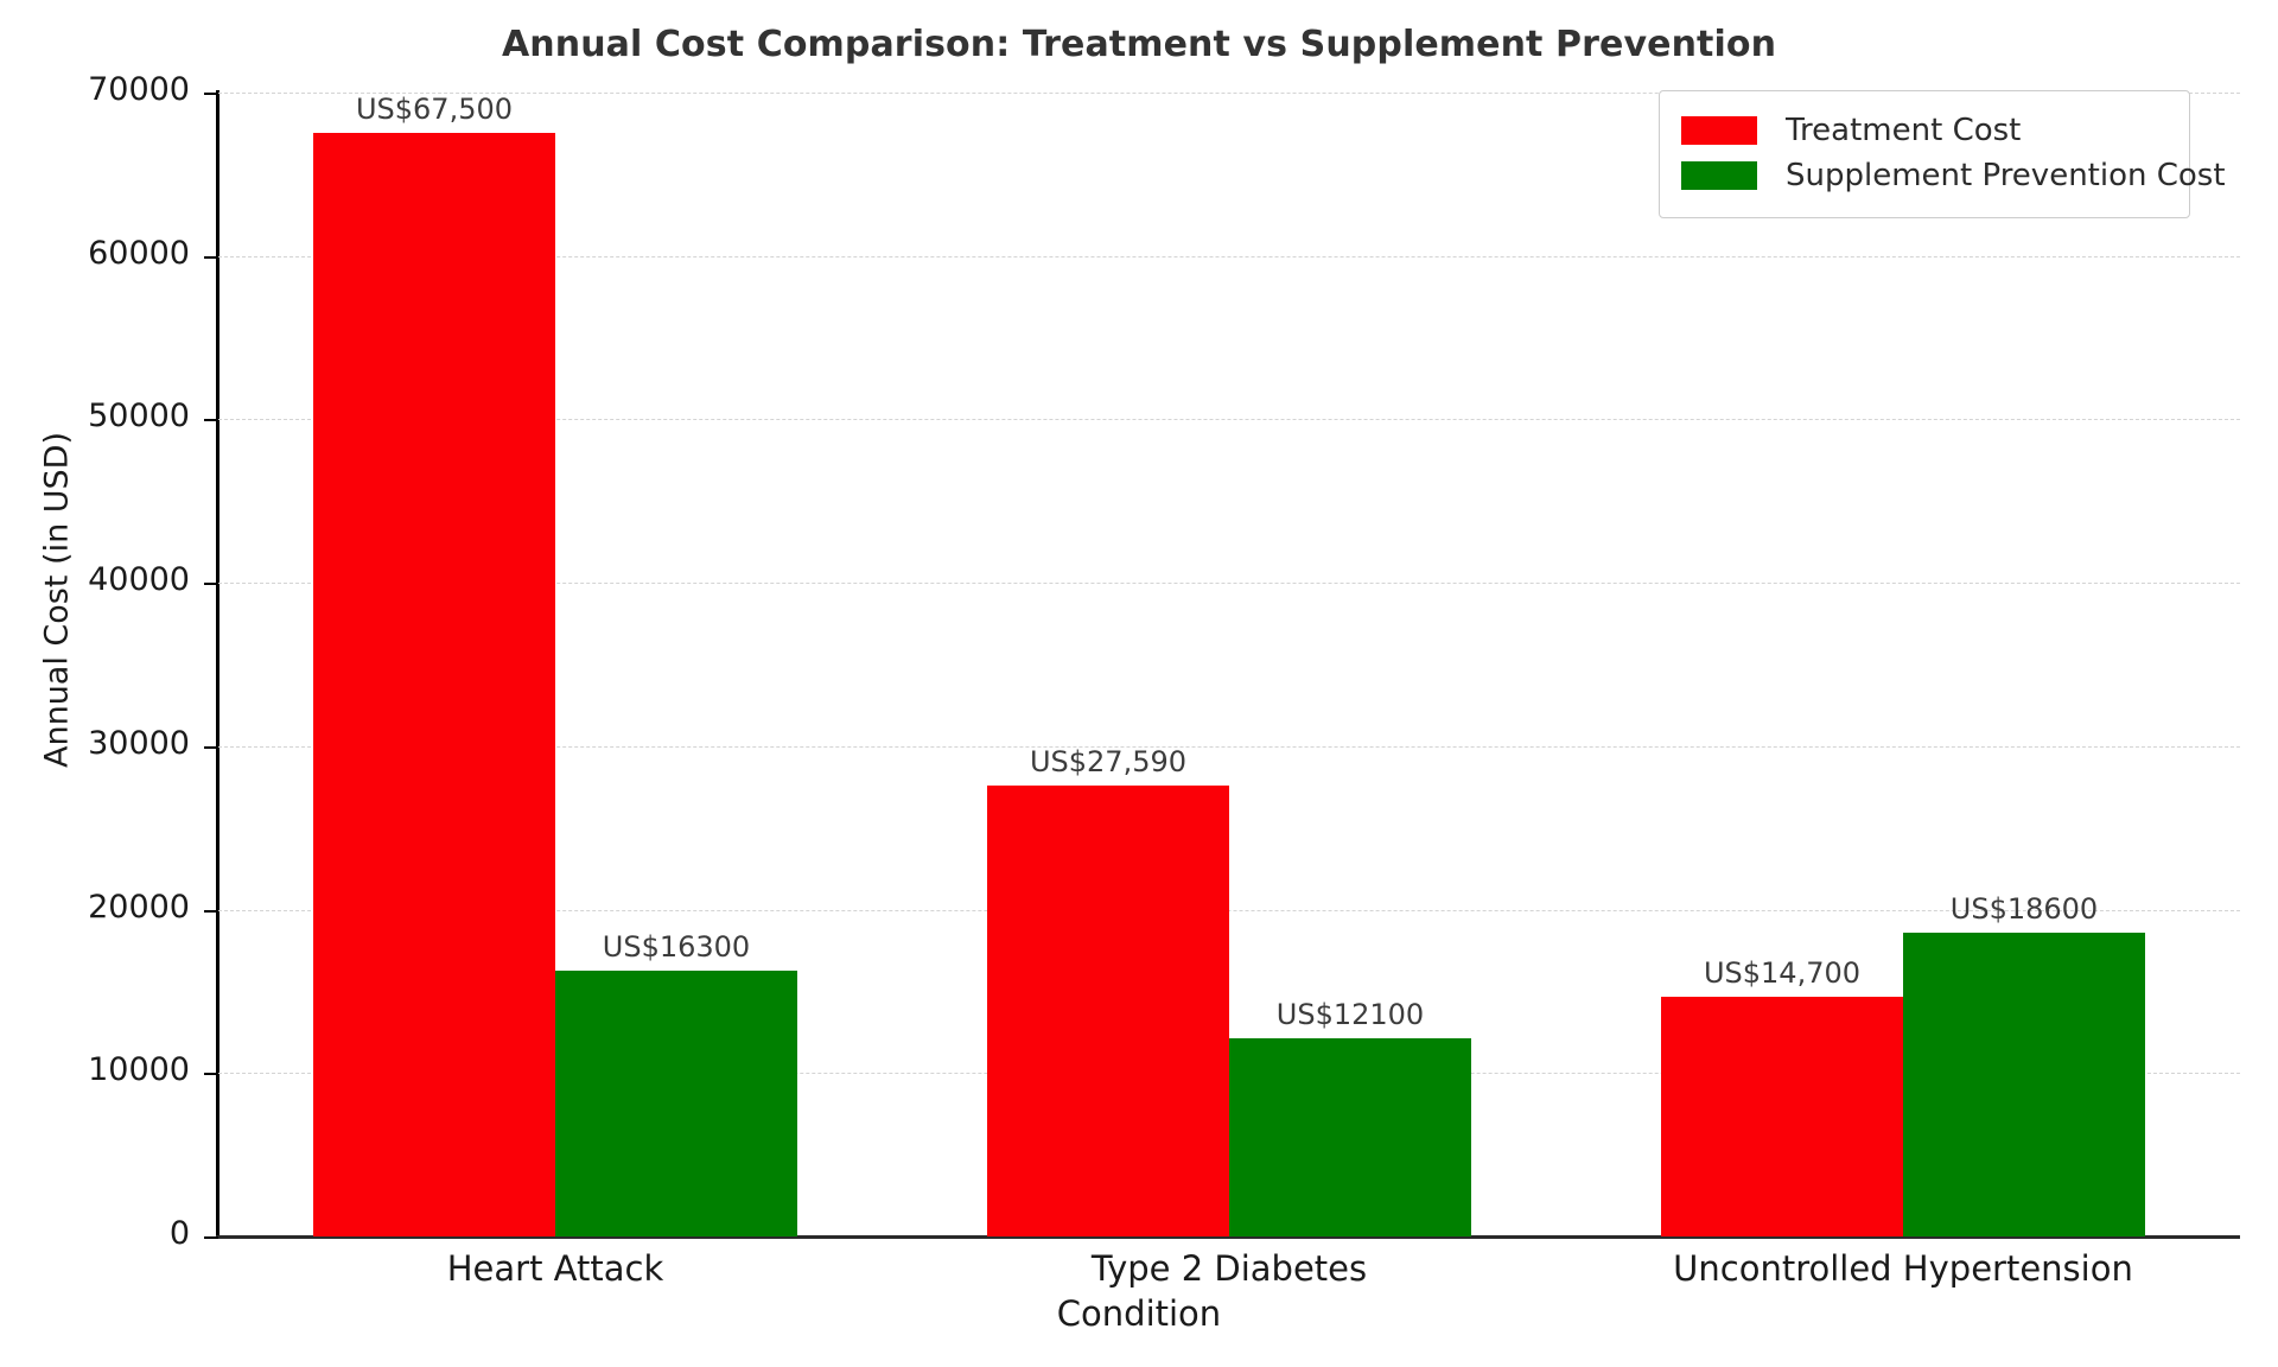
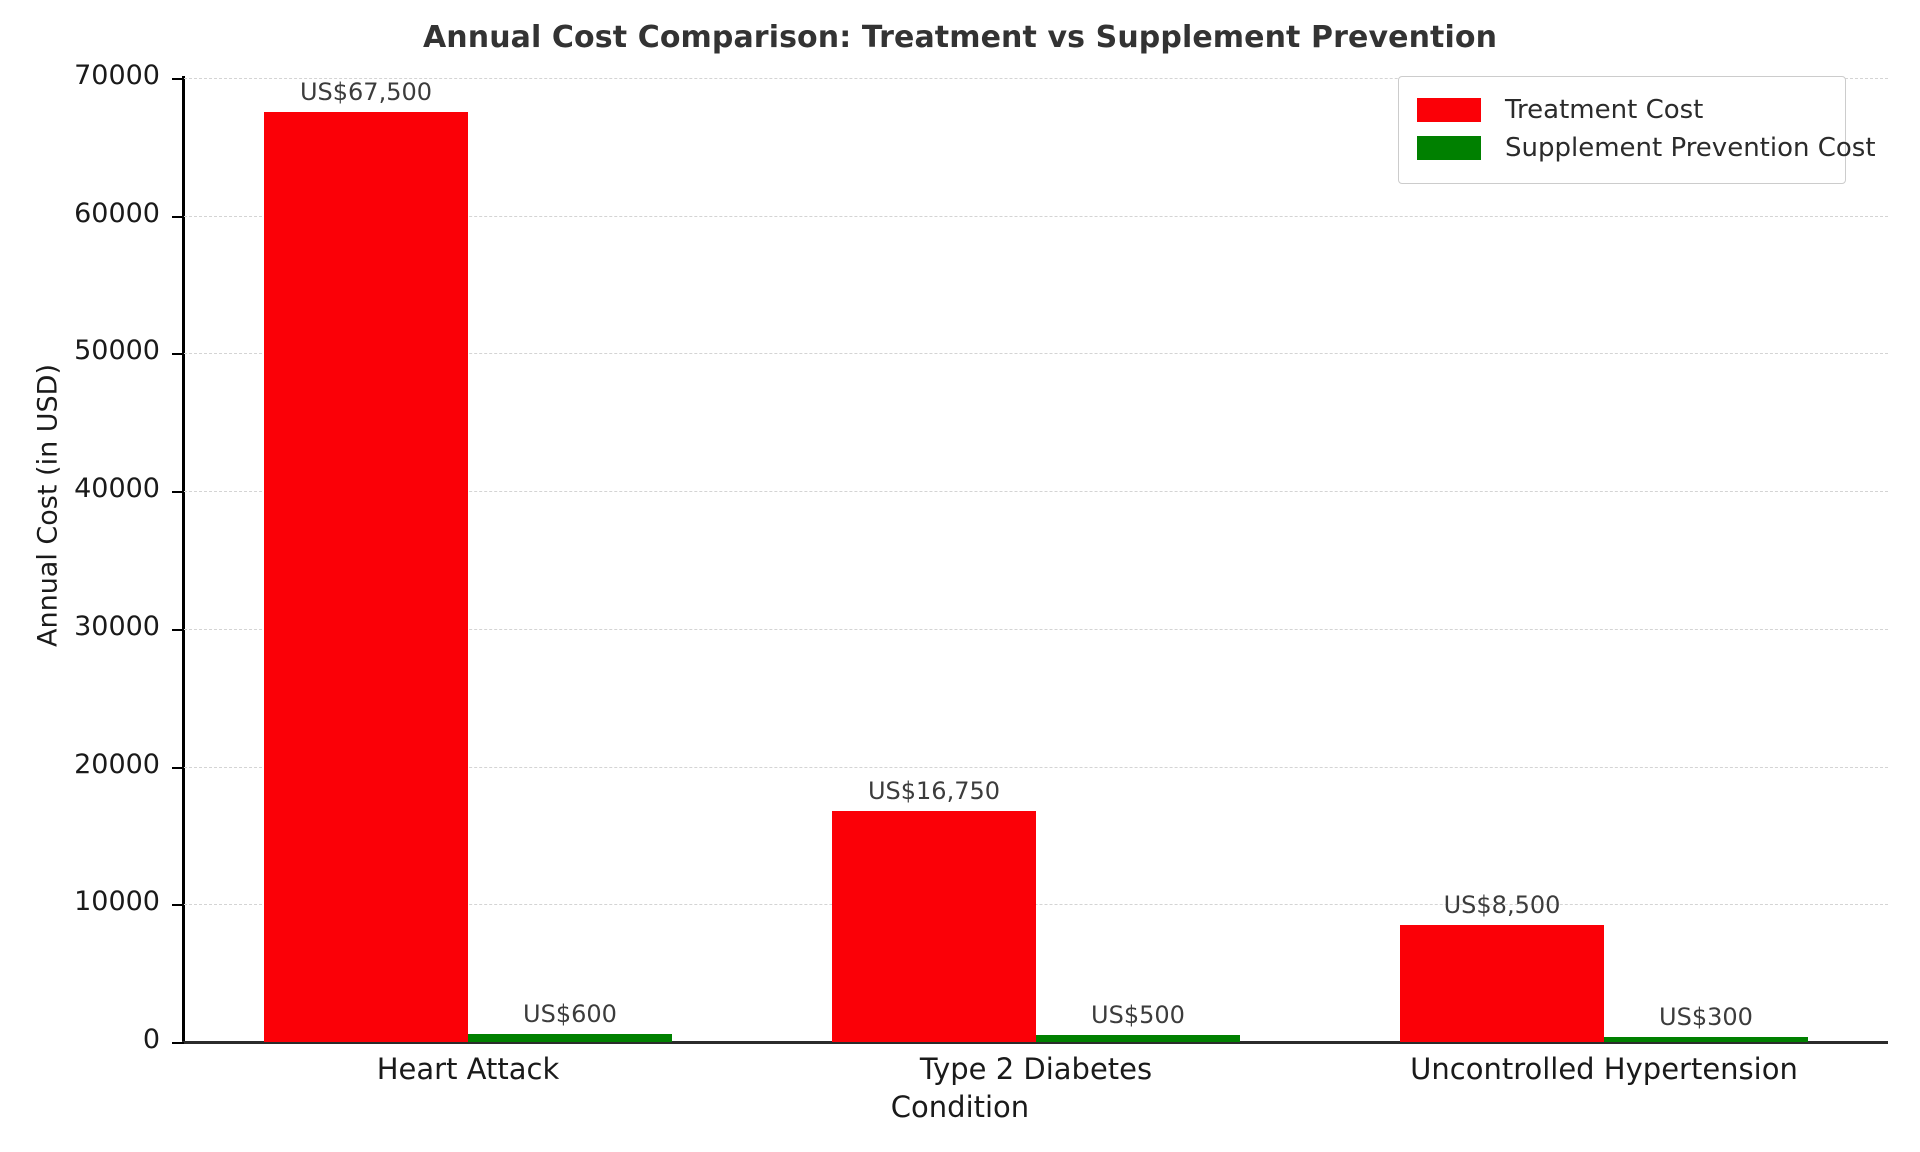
Supplement Prevention Cost/Heart Attack: 16300 -> 600
Treatment Cost/Type 2 Diabetes: 27,590 -> 16,750
Supplement Prevention Cost/Type 2 Diabetes: 12100 -> 500
Treatment Cost/Uncontrolled Hypertension: 14,700 -> 8,500
Supplement Prevention Cost/Uncontrolled Hypertension: 18600 -> 300
